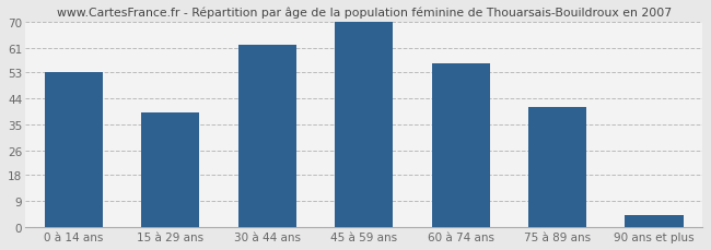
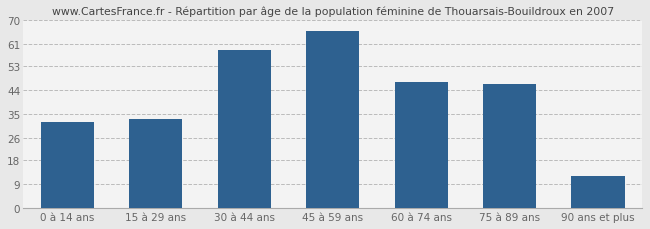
0 à 14 ans: 53 -> 32
15 à 29 ans: 39 -> 33
30 à 44 ans: 62 -> 59
45 à 59 ans: 70 -> 66
60 à 74 ans: 56 -> 47
75 à 89 ans: 41 -> 46
90 ans et plus: 4 -> 12
